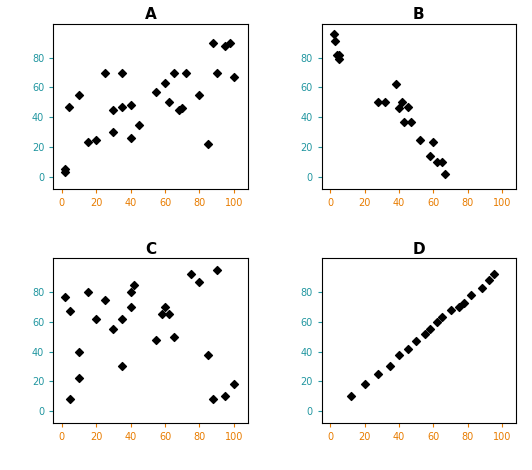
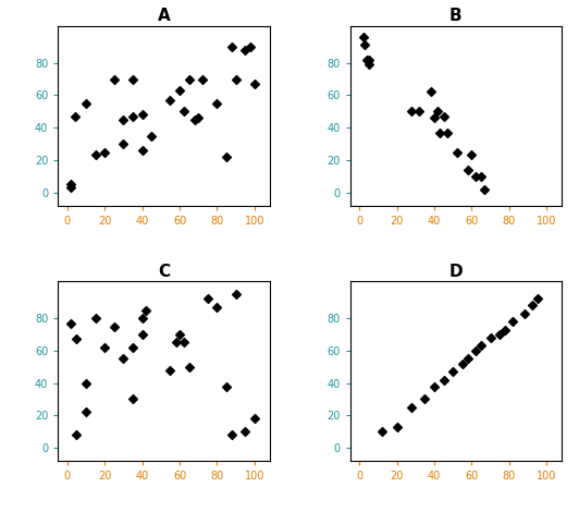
D/20: 18 -> 13
